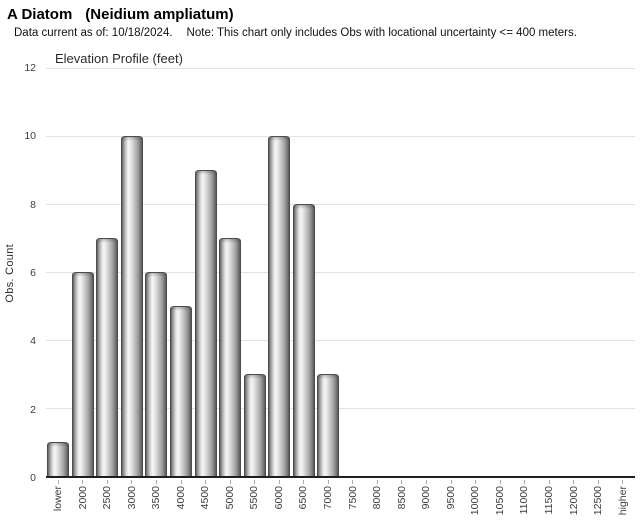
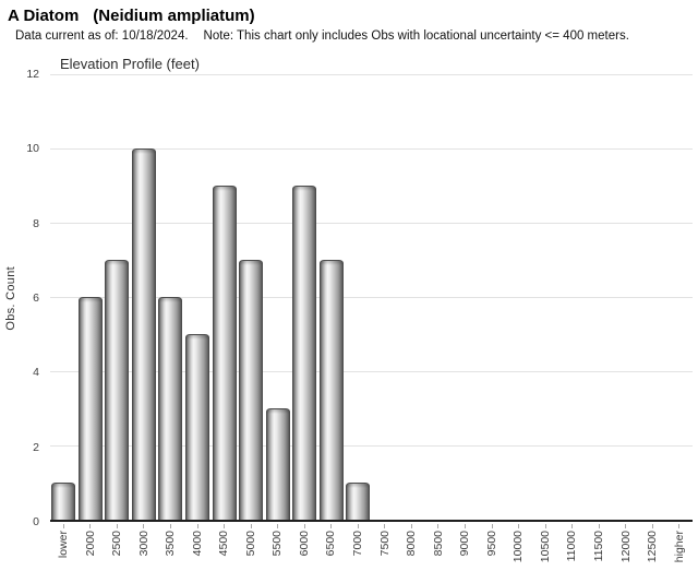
6000: 10 -> 9
6500: 8 -> 7
7000: 3 -> 1
